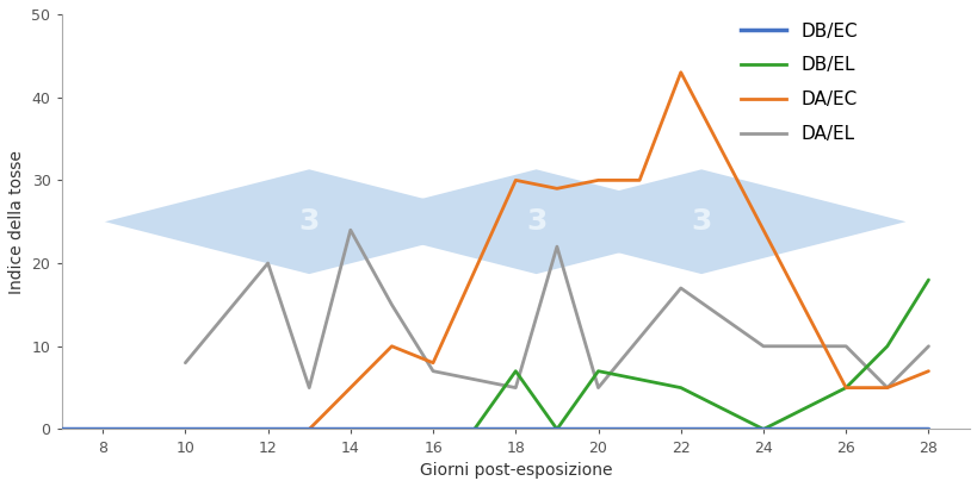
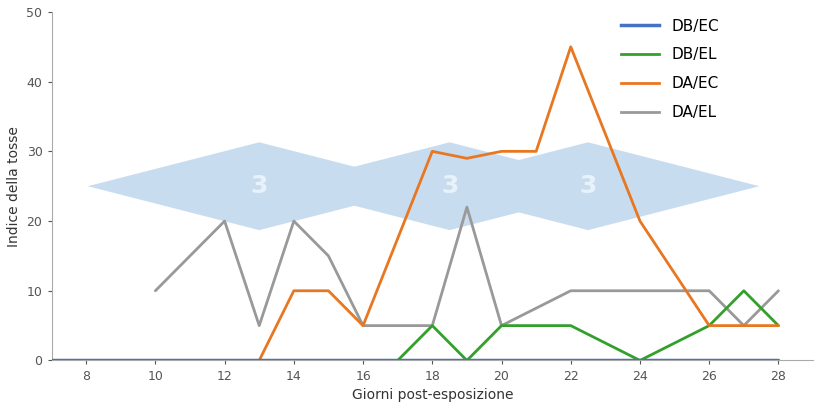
DA/EL/10: 8 -> 10
DA/EC/14: 5 -> 10
DA/EL/14: 24 -> 20
DA/EC/16: 8 -> 5
DA/EL/16: 7 -> 5
DB/EL/18: 7 -> 5
DB/EL/20: 7 -> 5
DA/EC/22: 43 -> 45
DA/EL/22: 17 -> 10
DA/EC/24: 24 -> 20
DB/EL/28: 18 -> 5
DA/EC/28: 7 -> 5
